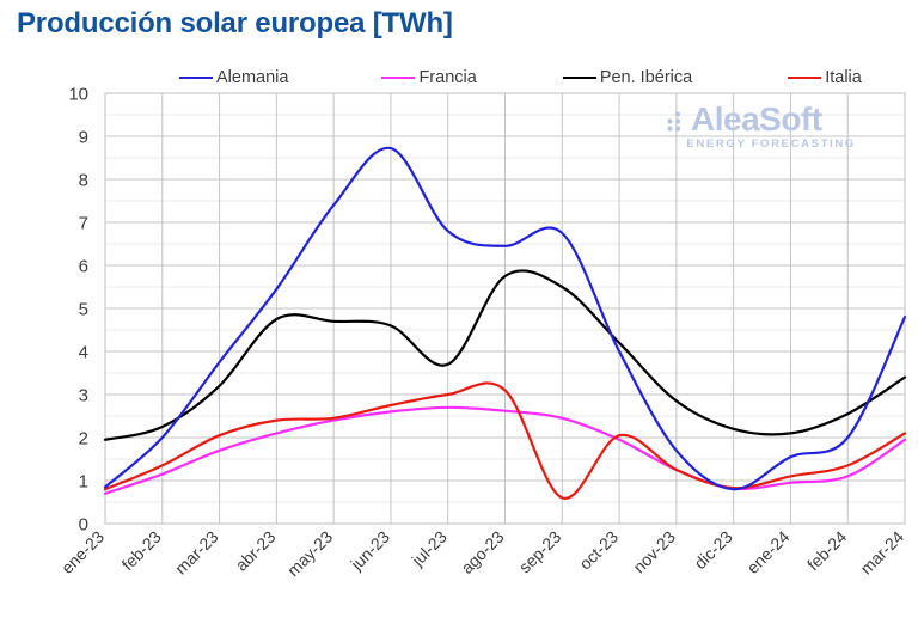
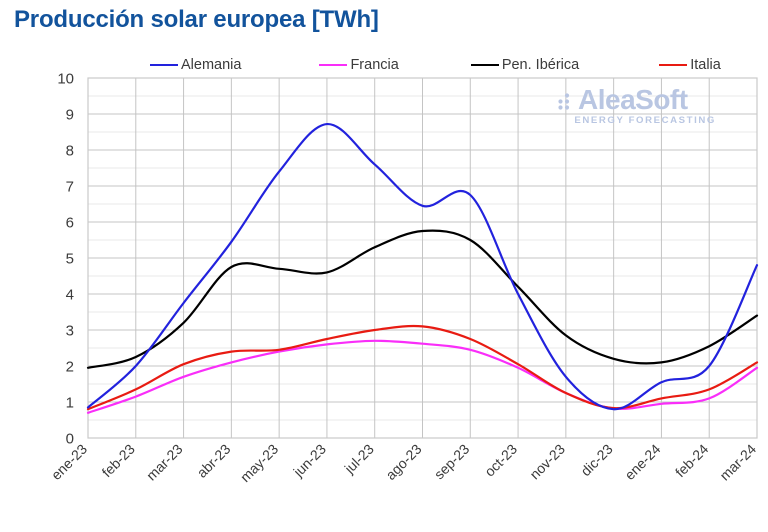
Alemania/jul-23: 6.8 -> 7.6
Pen. Ibérica/jul-23: 3.7 -> 5.3
Italia/sep-23: 0.6 -> 2.8
